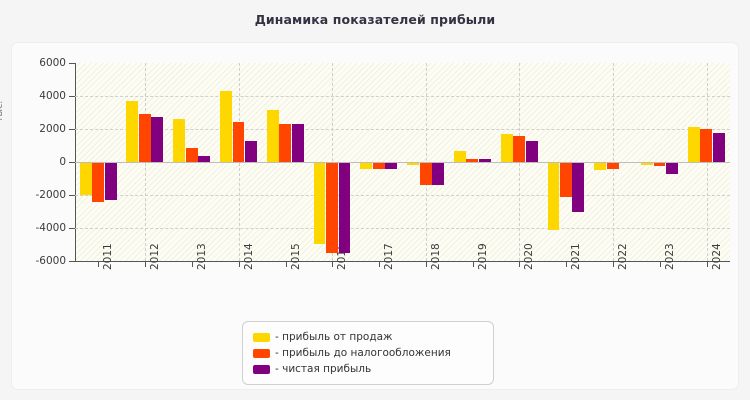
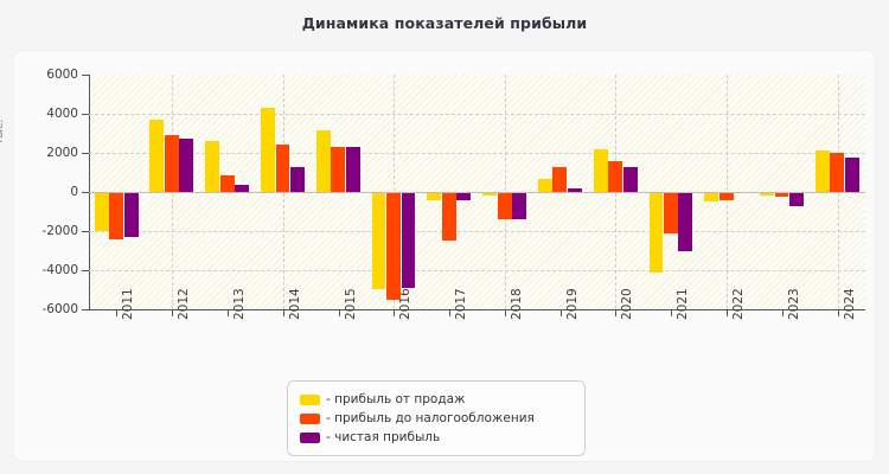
- чистая прибыль/2016: -5500 -> -4900
- прибыль до налогообложения/2017: -400 -> -2500
- прибыль до налогообложения/2019: 200 -> 1300
- прибыль от продаж/2020: 1700 -> 2200
